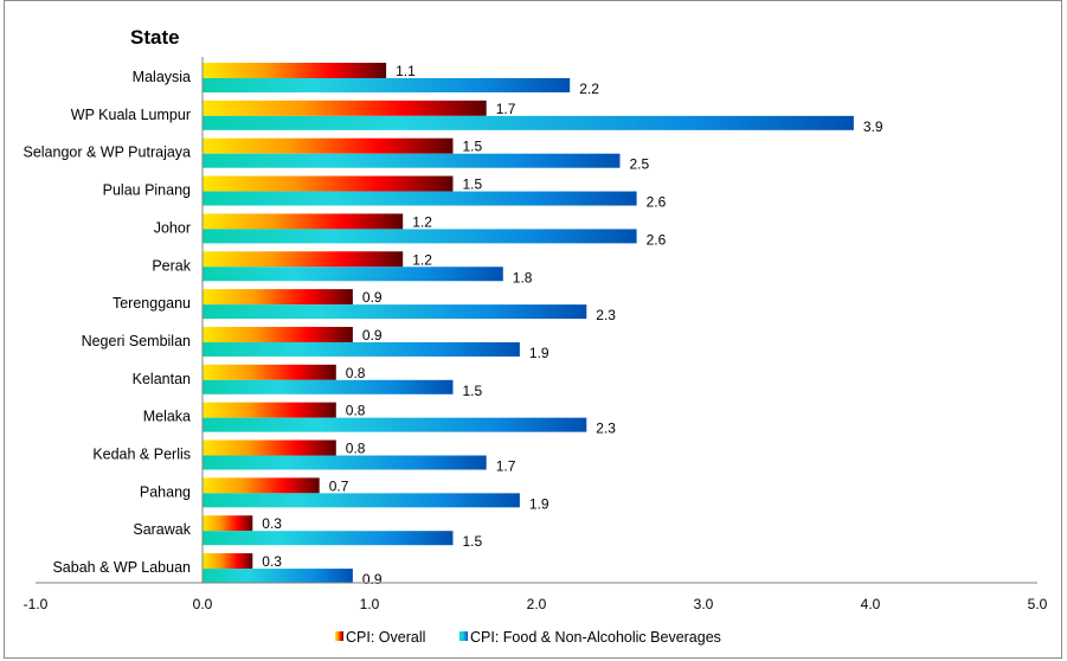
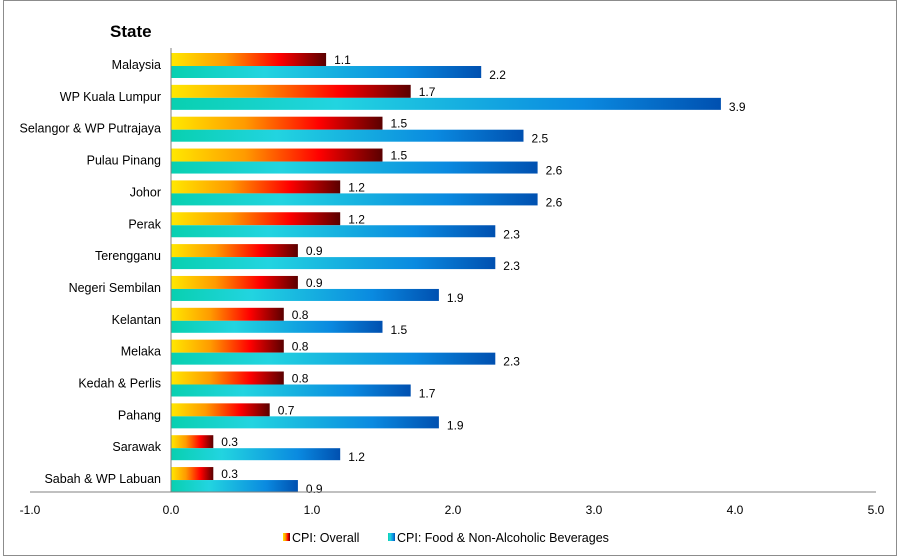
CPI: Food & Non-Alcoholic Beverages/Perak: 1.8 -> 2.3
CPI: Food & Non-Alcoholic Beverages/Sarawak: 1.5 -> 1.2
